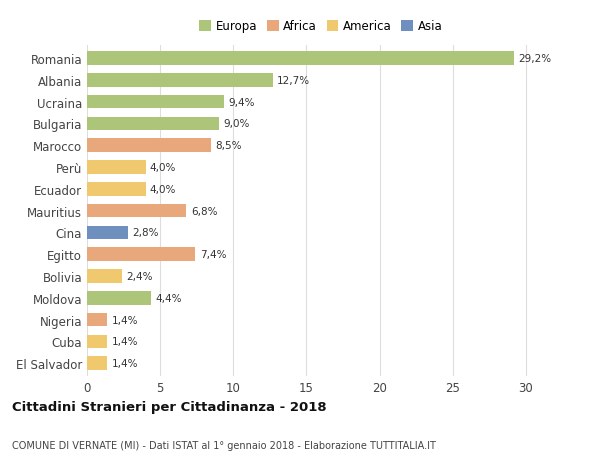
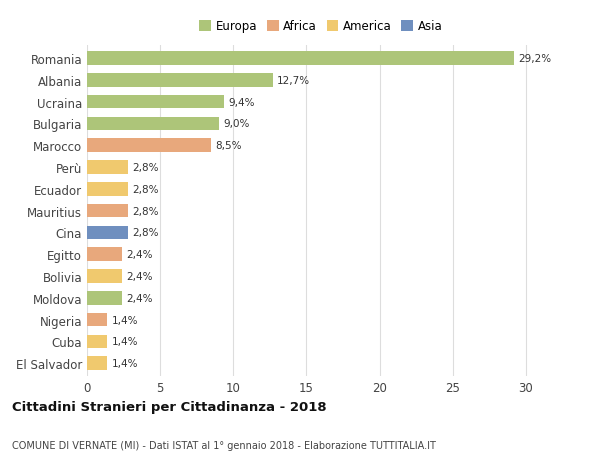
Perù: 4,0% -> 2,8%
Ecuador: 4,0% -> 2,8%
Mauritius: 6,8% -> 2,8%
Egitto: 7,4% -> 2,4%
Moldova: 4,4% -> 2,4%
